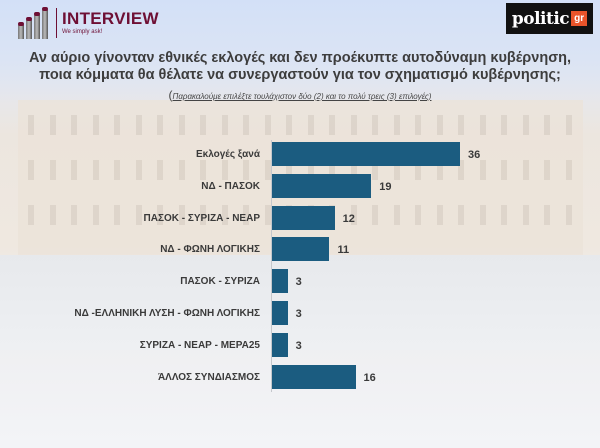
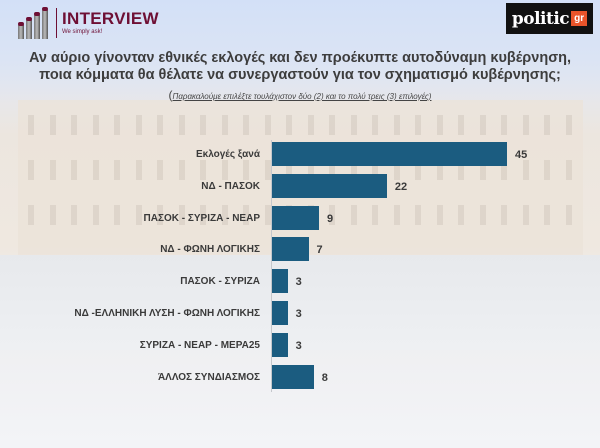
Εκλογές ξανά: 36 -> 45
ΝΔ - ΠΑΣΟΚ: 19 -> 22
ΠΑΣΟΚ - ΣΥΡΙΖΑ - ΝΕΑΡ: 12 -> 9
ΝΔ - ΦΩΝΗ ΛΟΓΙΚΗΣ: 11 -> 7
ΆΛΛΟΣ ΣΥΝΔΙΑΣΜΟΣ: 16 -> 8
